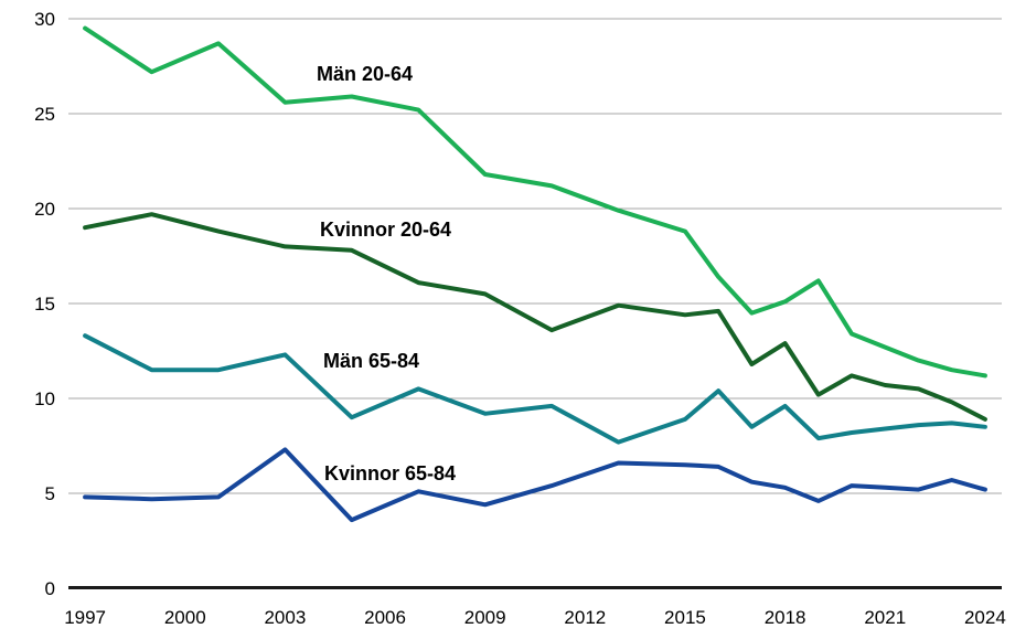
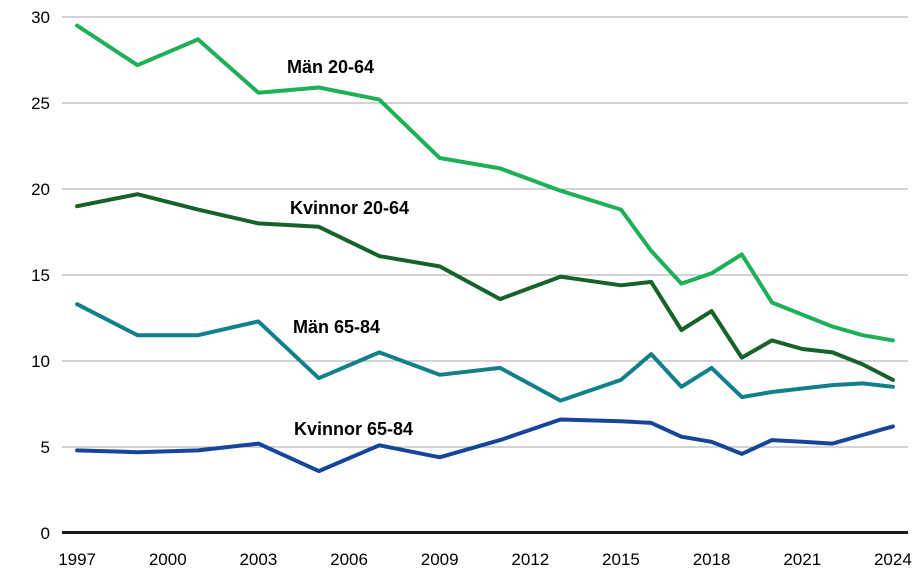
Kvinnor 65-84/2003: 7.3 -> 5.2
Kvinnor 65-84/2024: 5.2 -> 6.2
